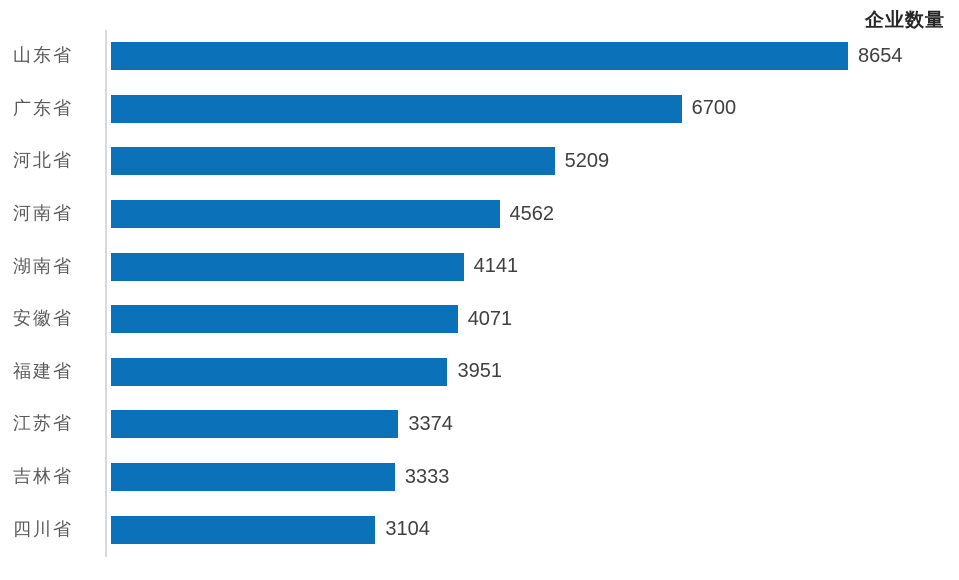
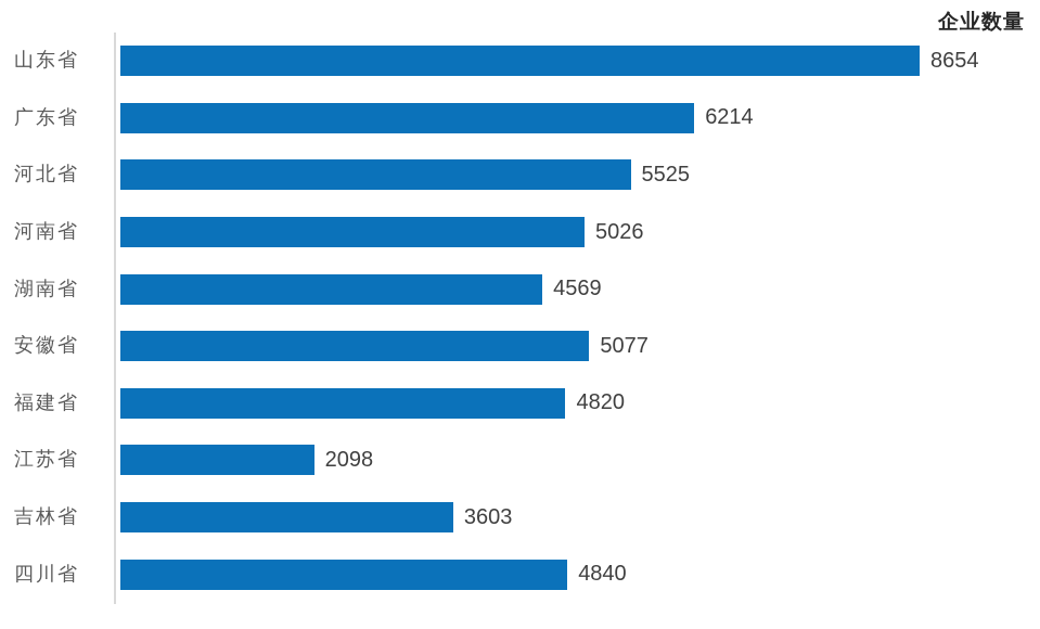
广东省: 6700 -> 6214
河北省: 5209 -> 5525
河南省: 4562 -> 5026
湖南省: 4141 -> 4569
安徽省: 4071 -> 5077
福建省: 3951 -> 4820
江苏省: 3374 -> 2098
吉林省: 3333 -> 3603
四川省: 3104 -> 4840
